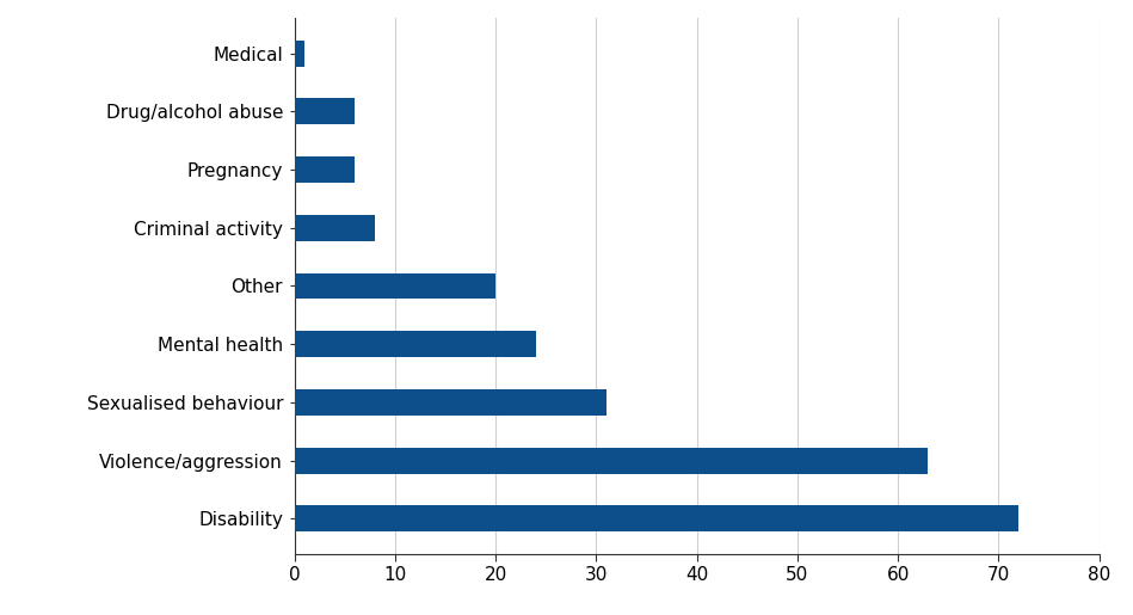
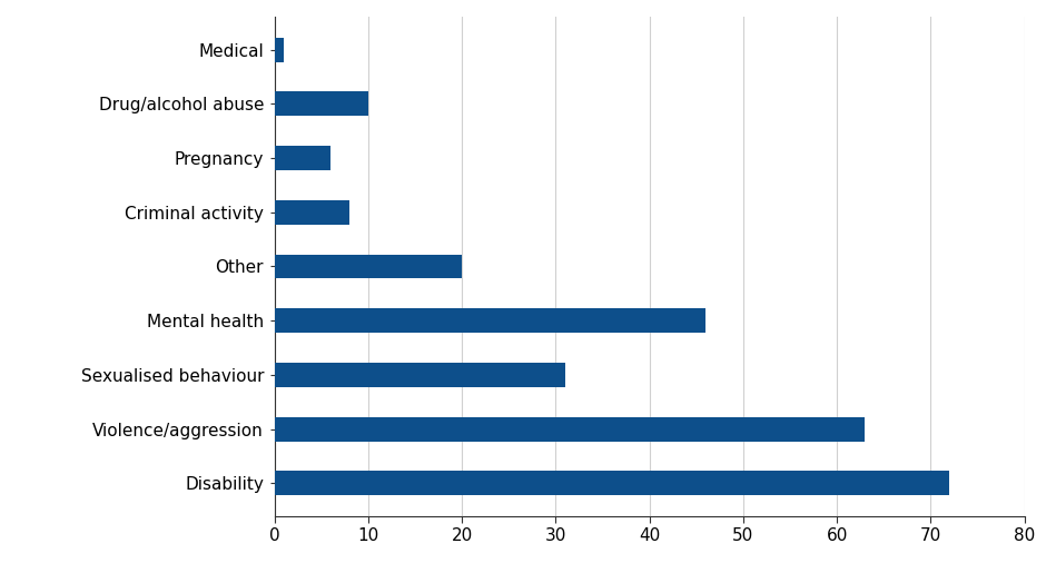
Drug/alcohol abuse: 6 -> 10
Mental health: 24 -> 46
